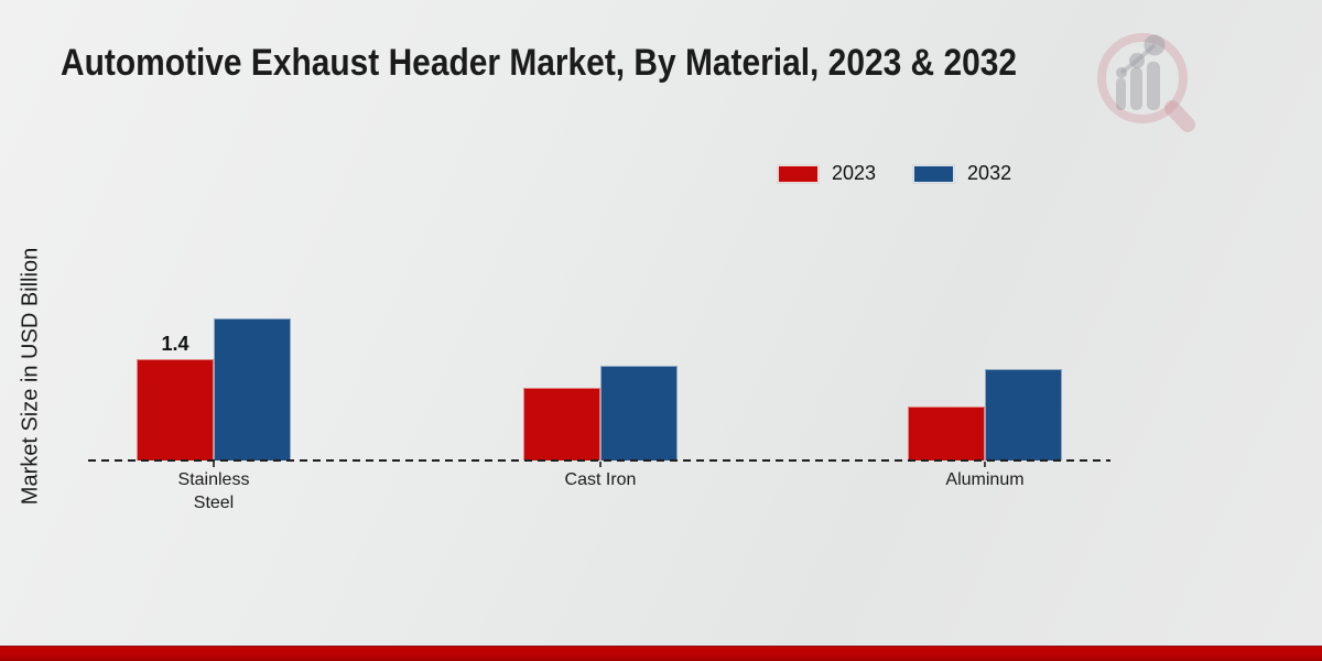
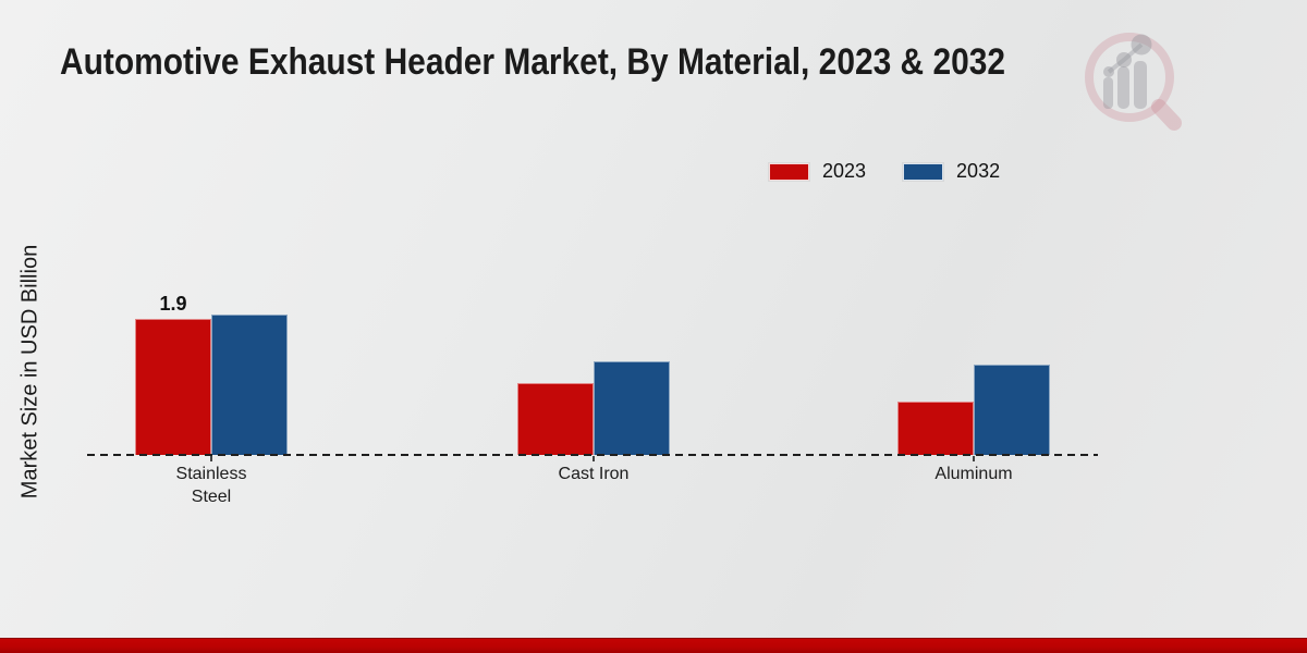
2023/Stainless Steel: 1.4 -> 1.9
